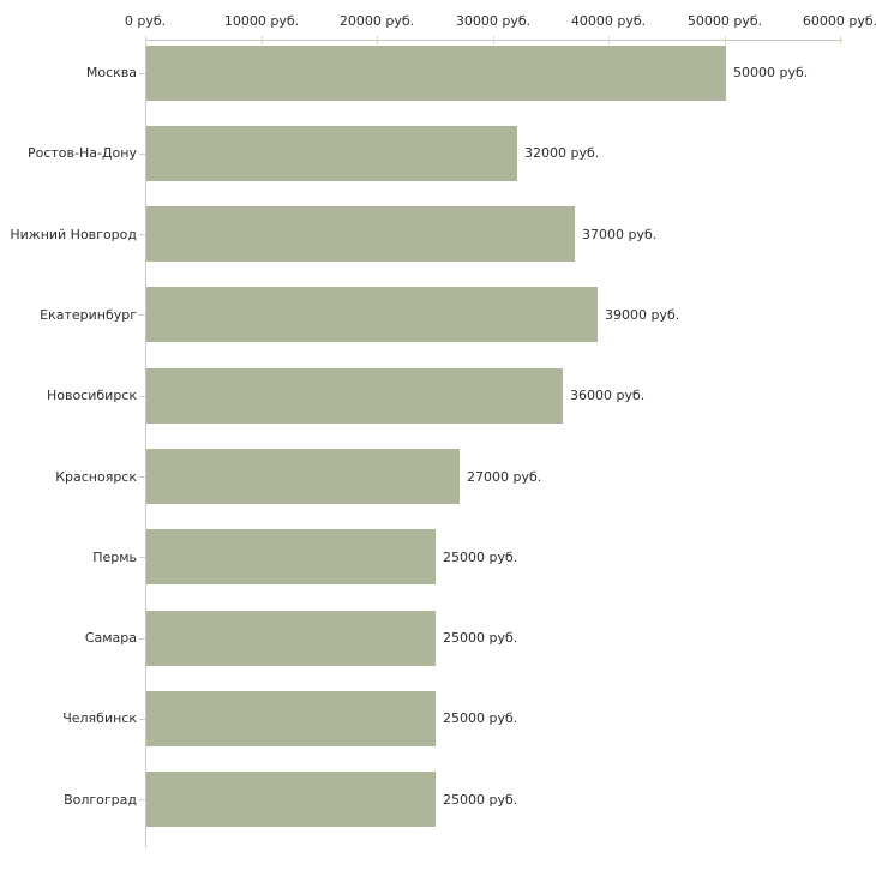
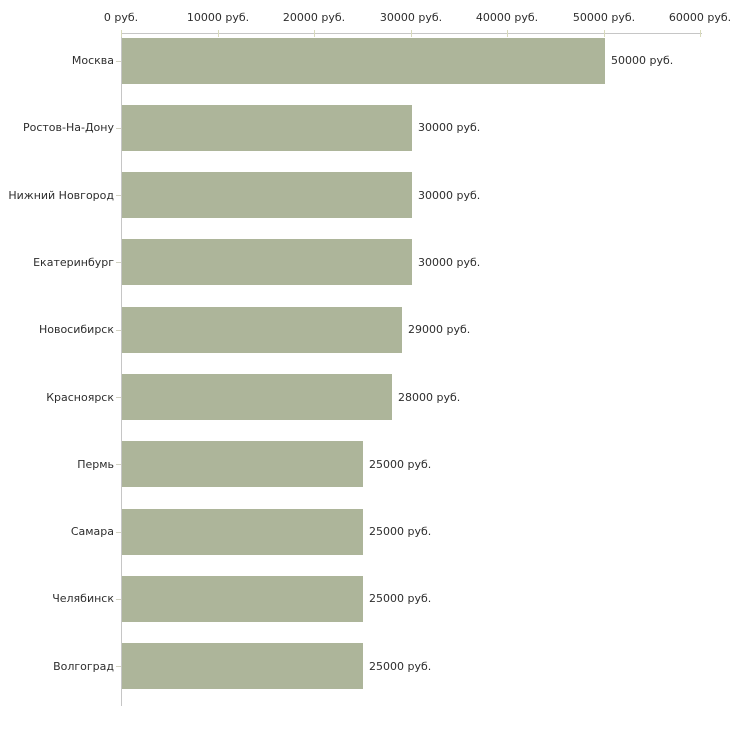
Ростов-На-Дону: 32000 -> 30000
Нижний Новгород: 37000 -> 30000
Екатеринбург: 39000 -> 30000
Новосибирск: 36000 -> 29000
Красноярск: 27000 -> 28000
